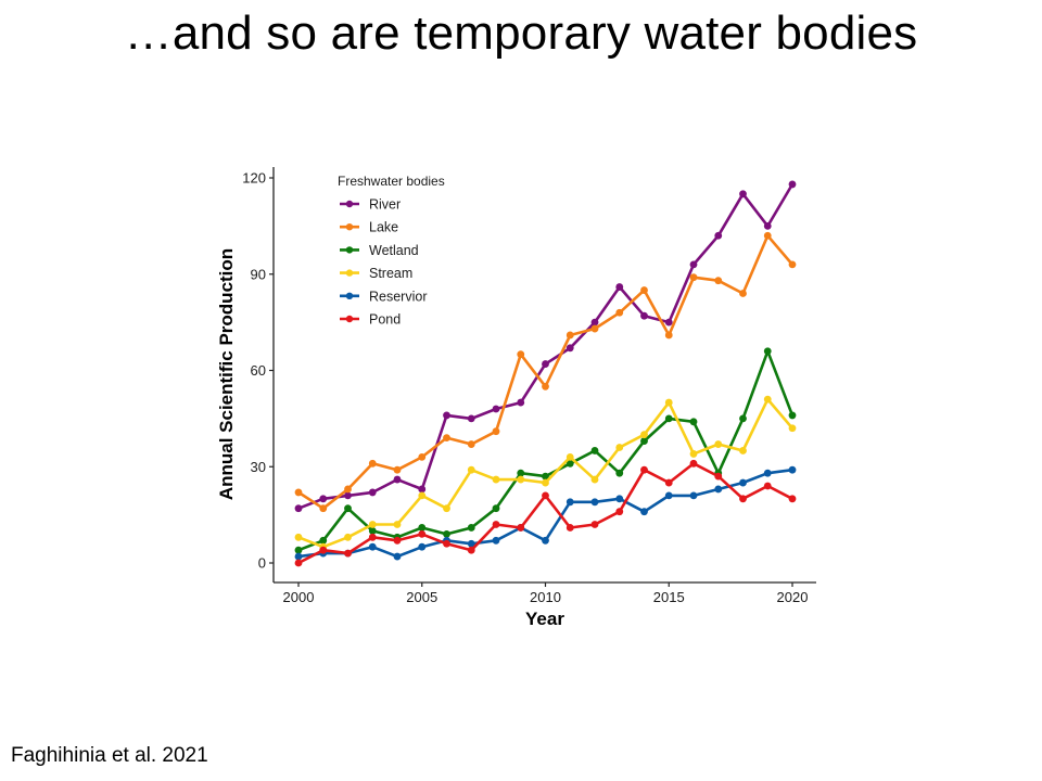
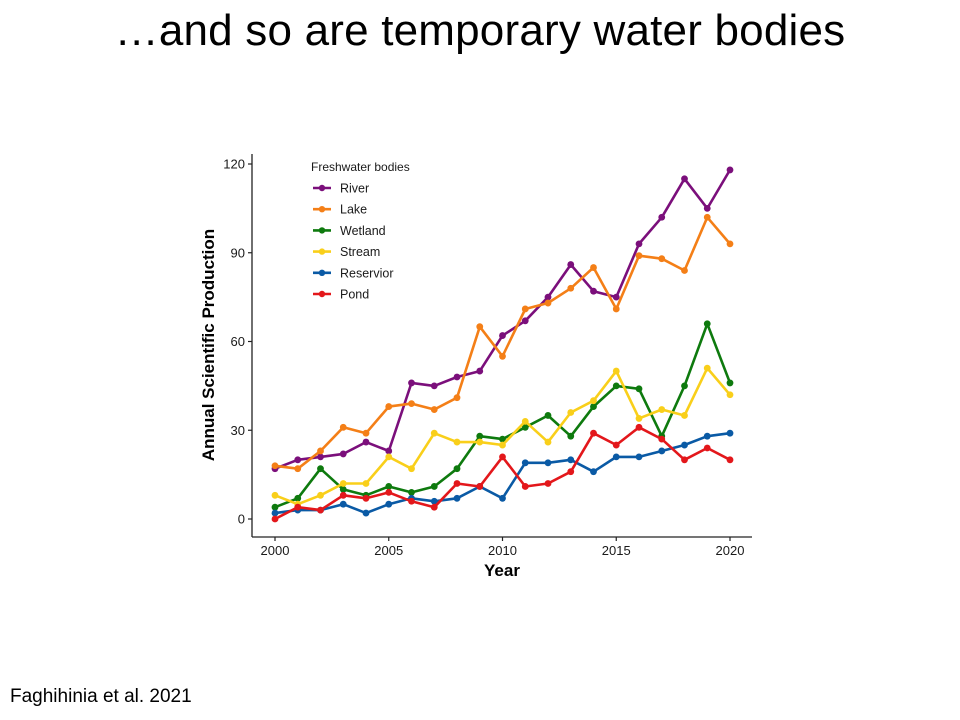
Lake/2000: 22 -> 18
Lake/2005: 33 -> 38
